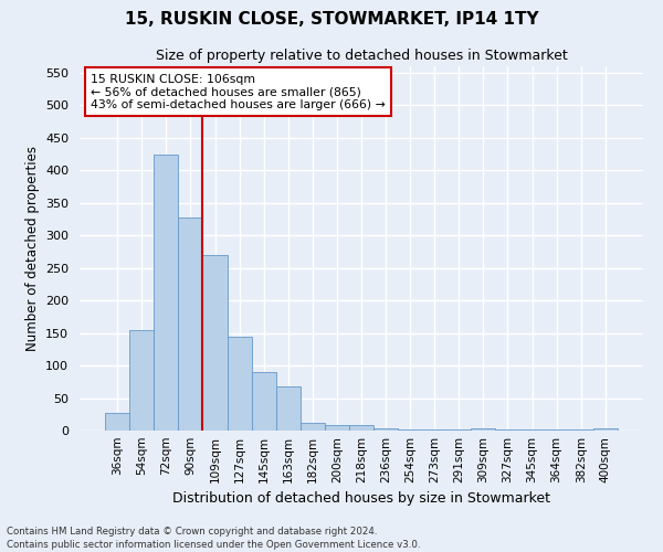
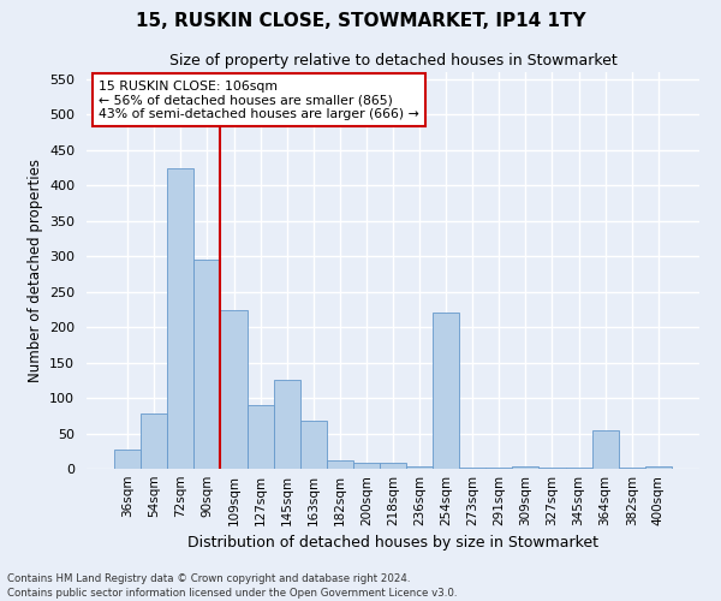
54sqm: 155 -> 78
90sqm: 328 -> 296
109sqm: 270 -> 224
127sqm: 145 -> 90
145sqm: 90 -> 126
254sqm: 2 -> 220
364sqm: 1 -> 54
